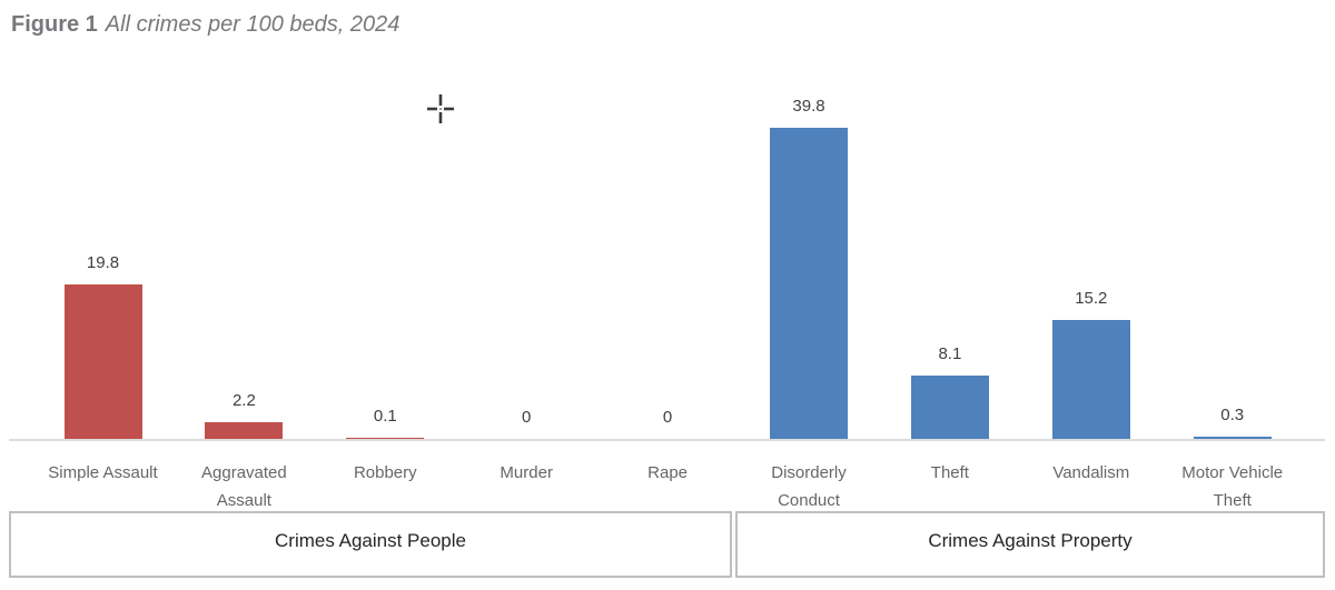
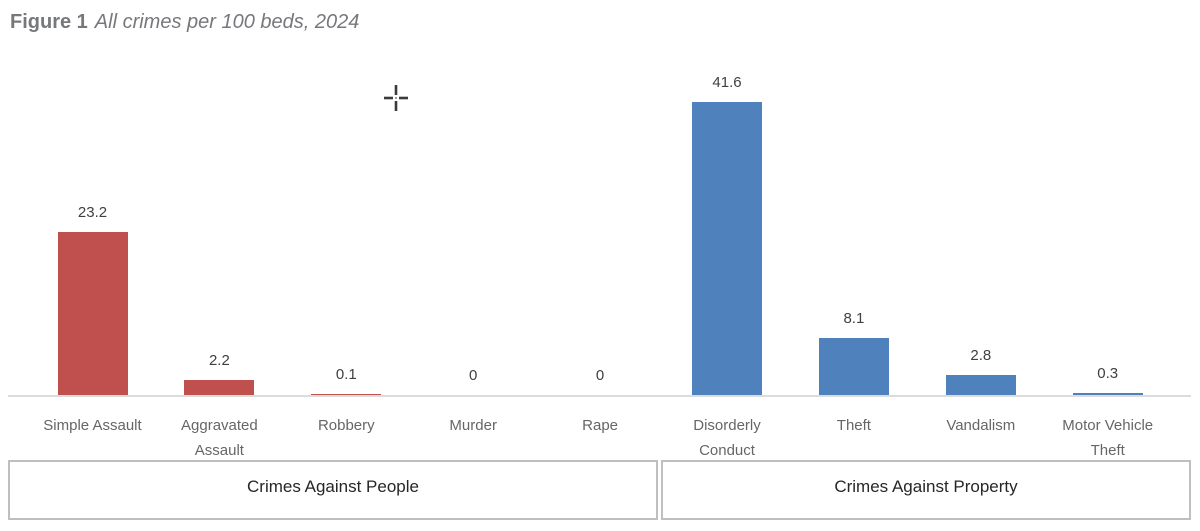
Simple Assault: 19.8 -> 23.2
Disorderly Conduct: 39.8 -> 41.6
Vandalism: 15.2 -> 2.8
